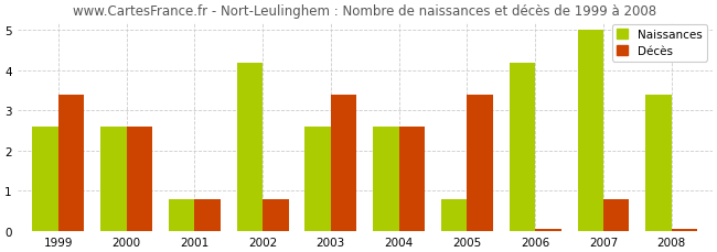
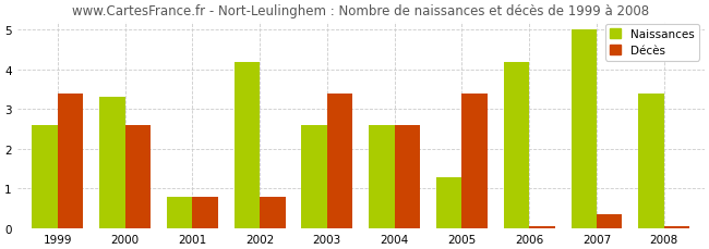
Naissances/2000: 2.6 -> 3.3
Naissances/2005: 0.8 -> 1.3
Décès/2007: 0.80 -> 0.35
